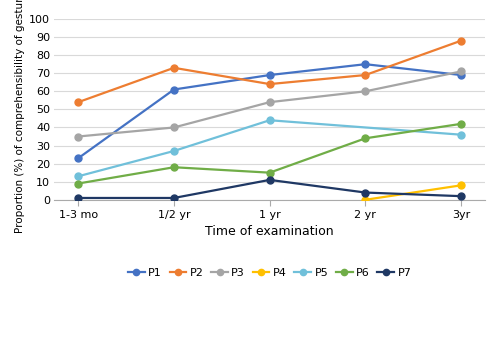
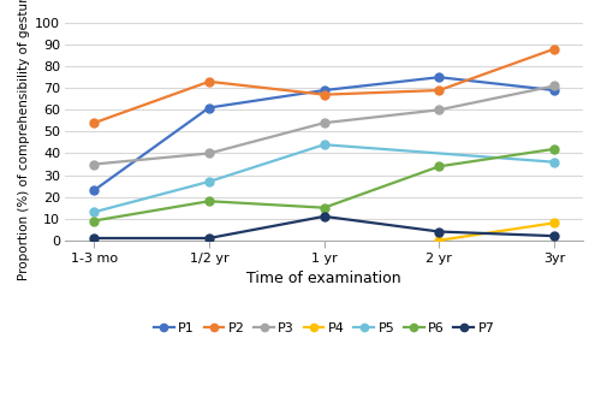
P2/1 yr: 64 -> 67
